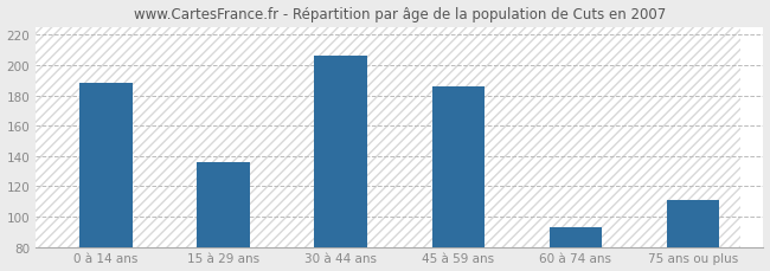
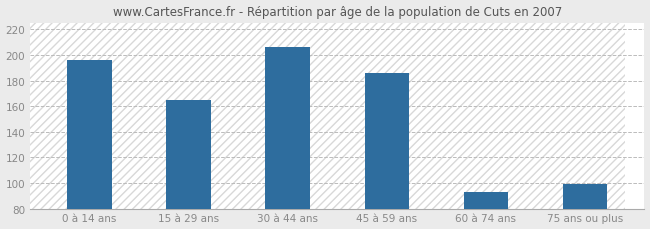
0 à 14 ans: 188 -> 196
15 à 29 ans: 136 -> 165
75 ans ou plus: 111 -> 99
